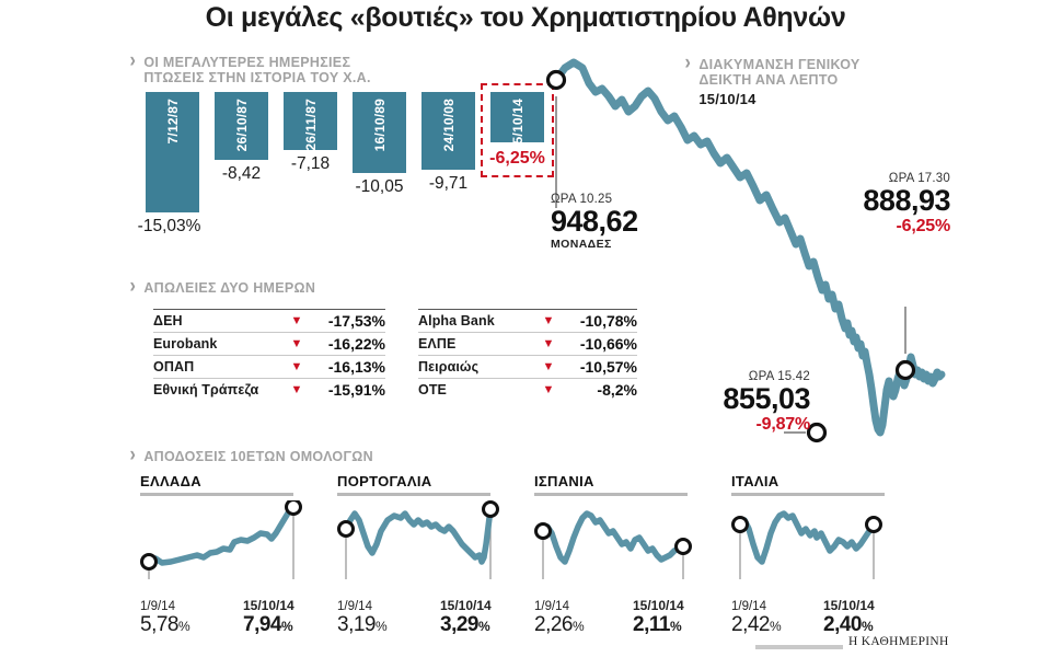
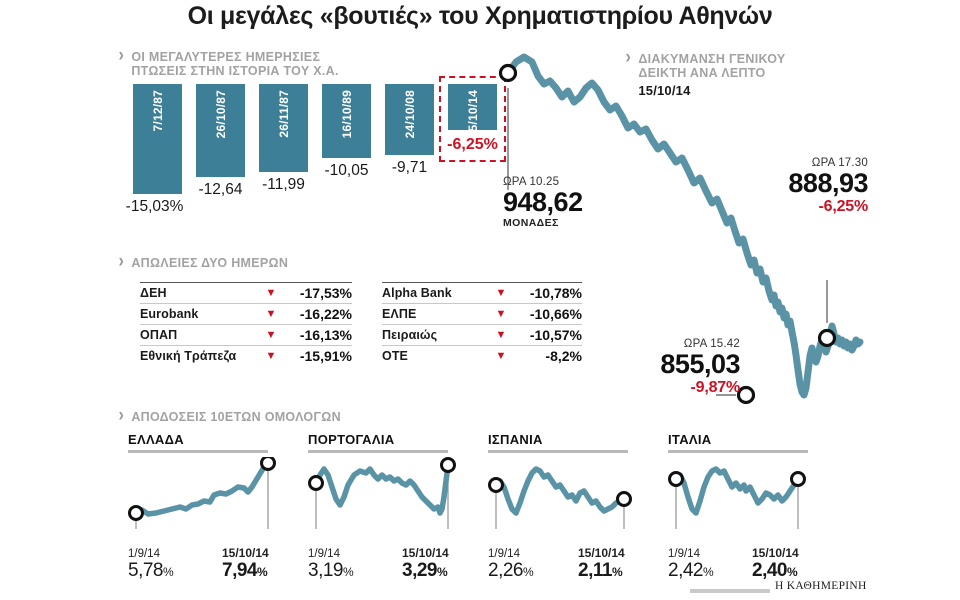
ΟΙ ΜΕΓΑΛΥΤΕΡΕΣ ΗΜΕΡΗΣΙΕΣ ΠΤΩΣΕΙΣ ΣΤΗΝ ΙΣΤΟΡΙΑ ΤΟΥ Χ.Α./26/10/87: -8,42 -> -12,64
ΟΙ ΜΕΓΑΛΥΤΕΡΕΣ ΗΜΕΡΗΣΙΕΣ ΠΤΩΣΕΙΣ ΣΤΗΝ ΙΣΤΟΡΙΑ ΤΟΥ Χ.Α./26/11/87: -7,18 -> -11,99
